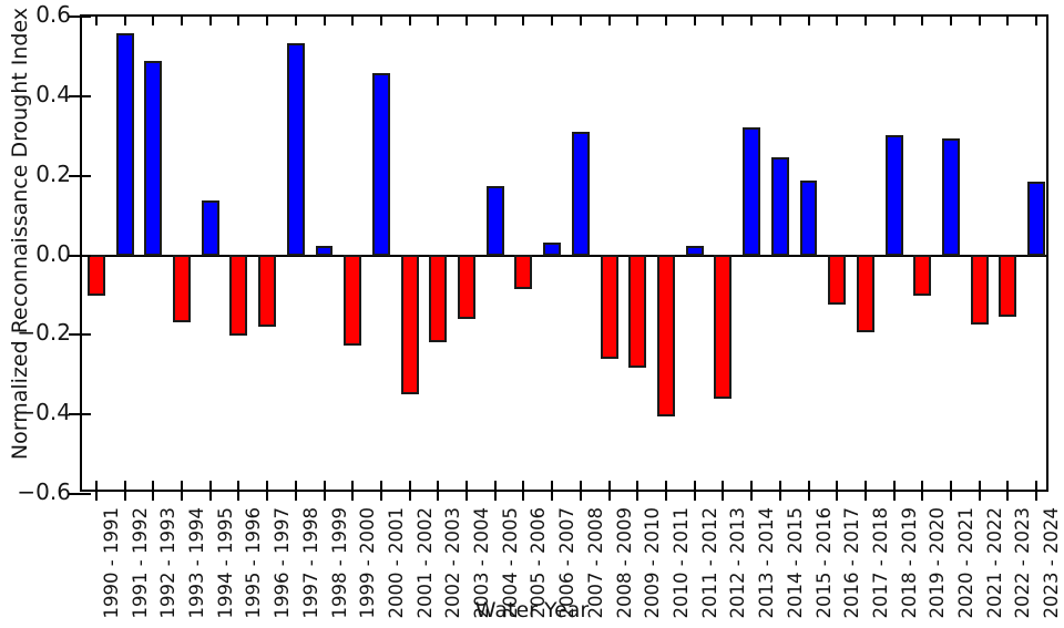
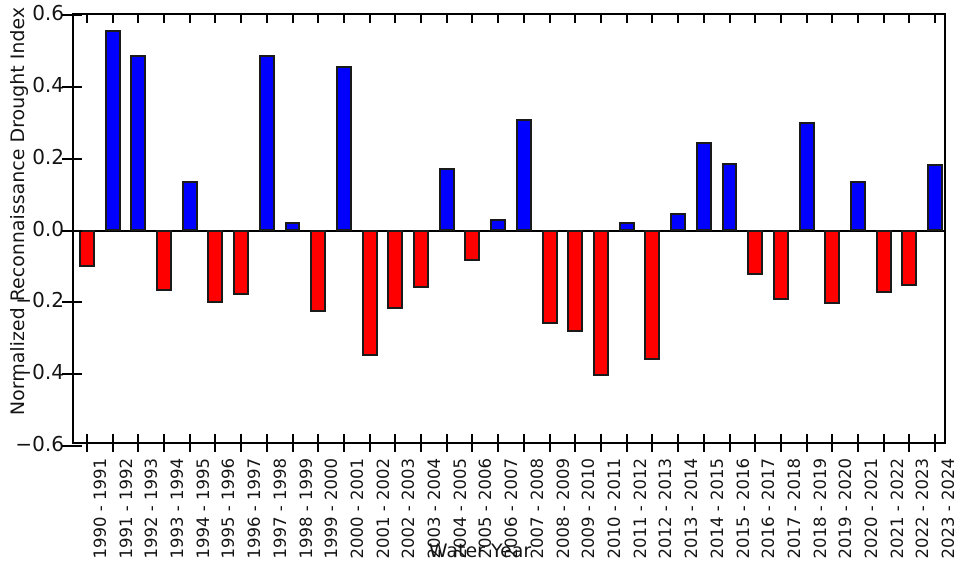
1997 - 1998: 0.53 -> 0.49
2013 - 2014: 0.32 -> 0.05
2019 - 2020: -0.10 -> -0.20
2020 - 2021: 0.29 -> 0.14
